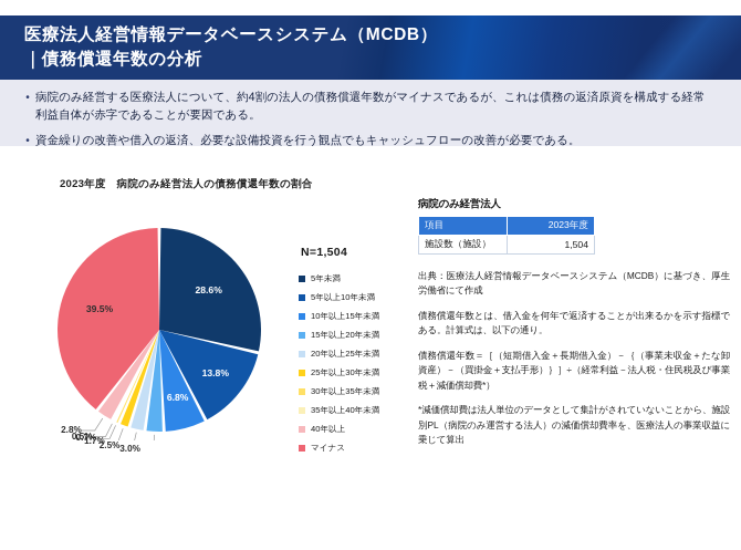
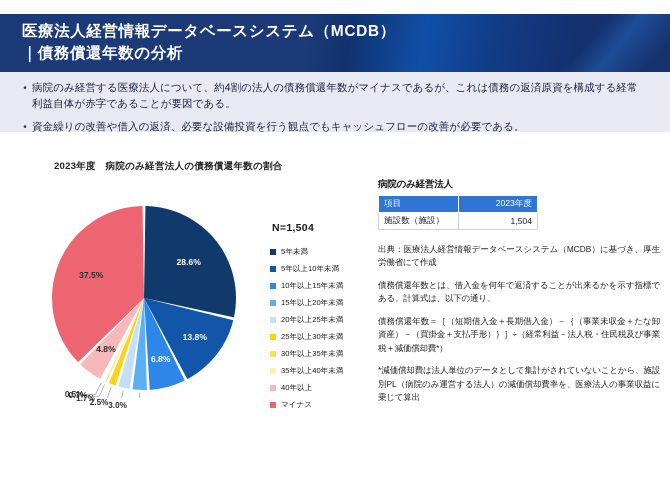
40年以上: 2.8% -> 4.8%
マイナス: 39.5% -> 37.5%
